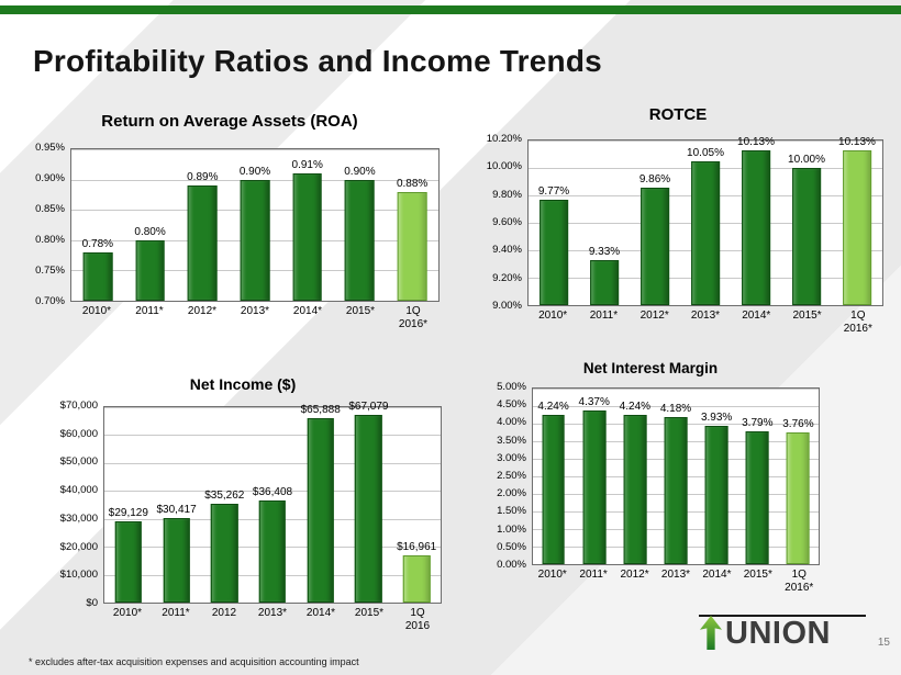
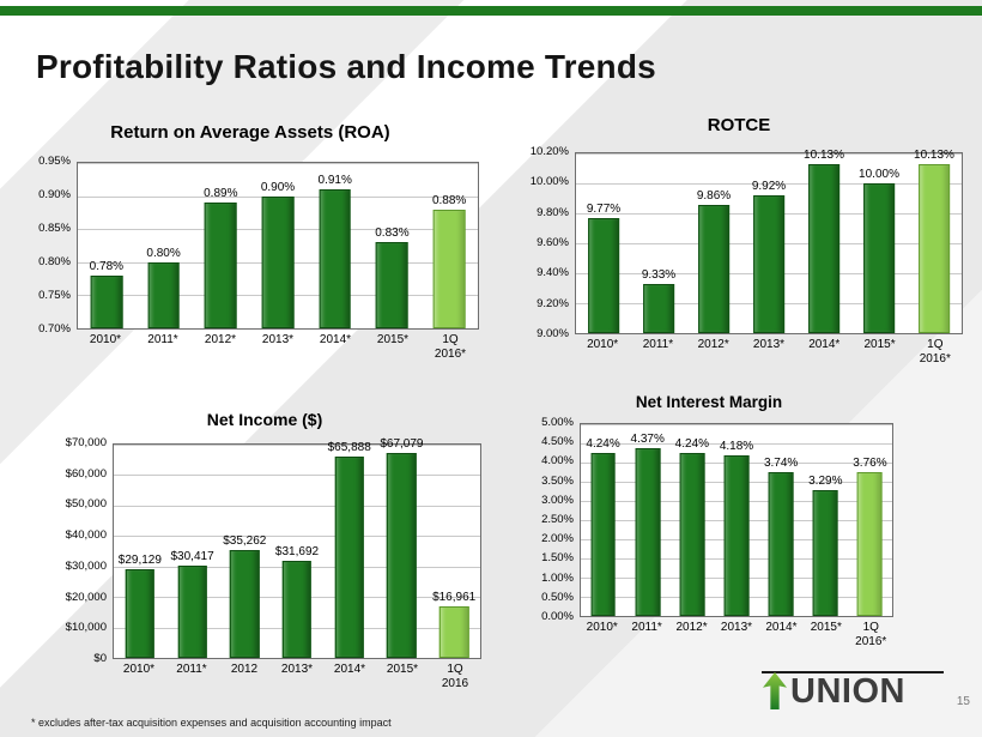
Return on Average Assets (ROA)/2015*: 0.90% -> 0.83%
ROTCE/2013*: 10.05% -> 9.92%
Net Income ($)/2013*: $36,408 -> $31,692
Net Interest Margin/2014*: 3.93% -> 3.74%
Net Interest Margin/2015*: 3.79% -> 3.29%
